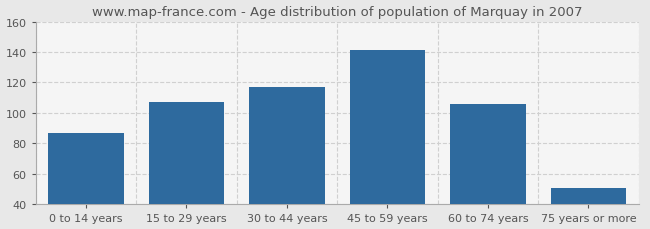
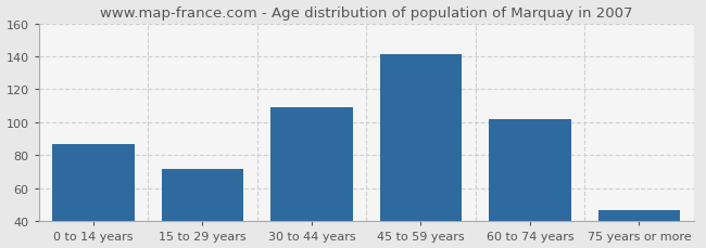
15 to 29 years: 107 -> 72
30 to 44 years: 117 -> 109
60 to 74 years: 106 -> 102
75 years or more: 51 -> 47
